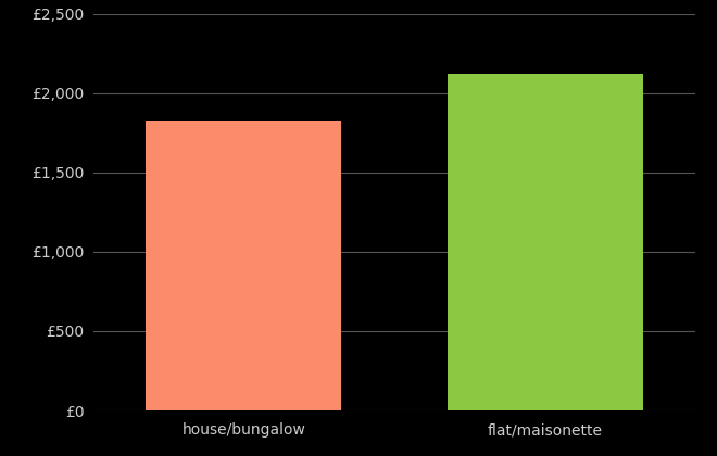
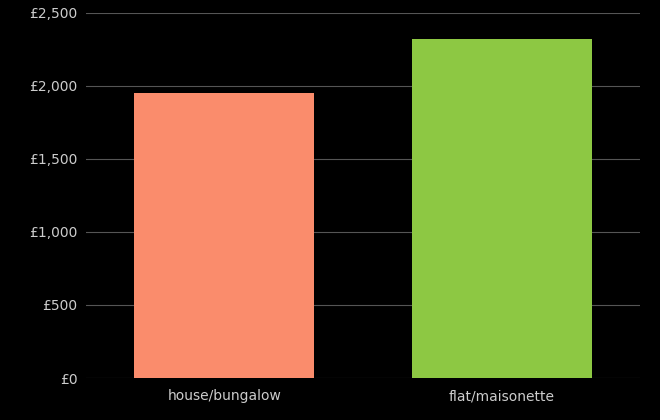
house/bungalow: £1,830 -> £1,950
flat/maisonette: £2,120 -> £2,320
